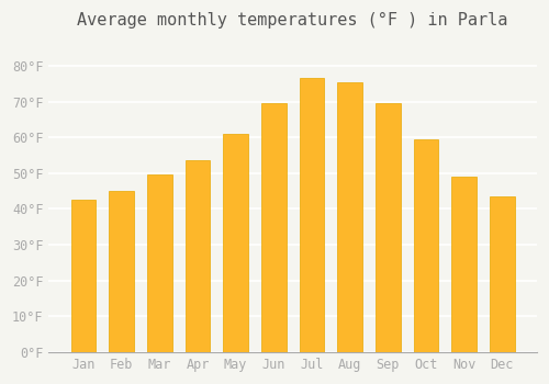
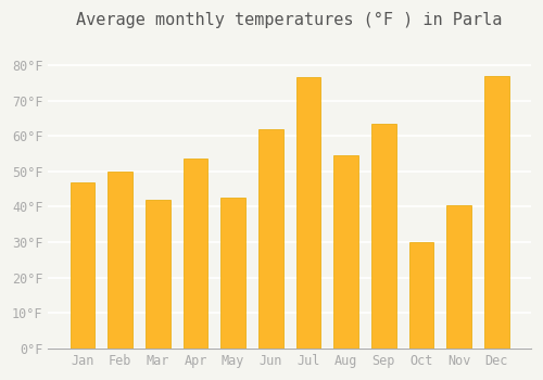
Jan: 42.5°F -> 47.0°F
Feb: 45.0°F -> 50.0°F
Mar: 49.5°F -> 42.0°F
May: 61.0°F -> 42.5°F
Jun: 69.5°F -> 62.0°F
Aug: 75.5°F -> 54.5°F
Sep: 69.5°F -> 63.5°F
Oct: 59.5°F -> 30.0°F
Nov: 49.0°F -> 40.5°F
Dec: 43.5°F -> 77.0°F
